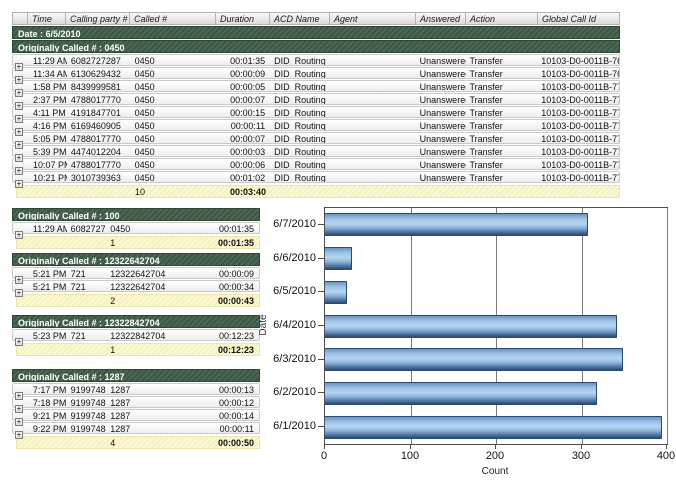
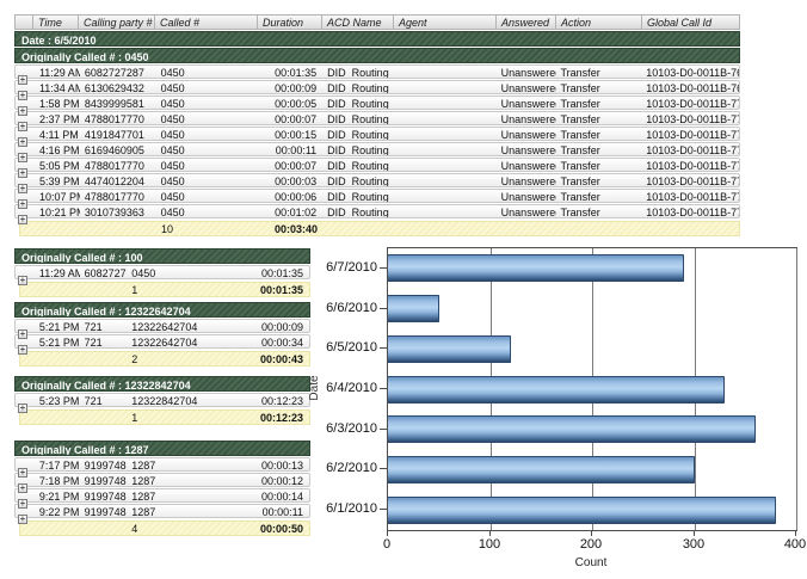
6/7/2010: 310 -> 290
6/6/2010: 30 -> 50
6/5/2010: 30 -> 120
6/4/2010: 340 -> 330
6/3/2010: 350 -> 360
6/2/2010: 320 -> 300
6/1/2010: 390 -> 380
